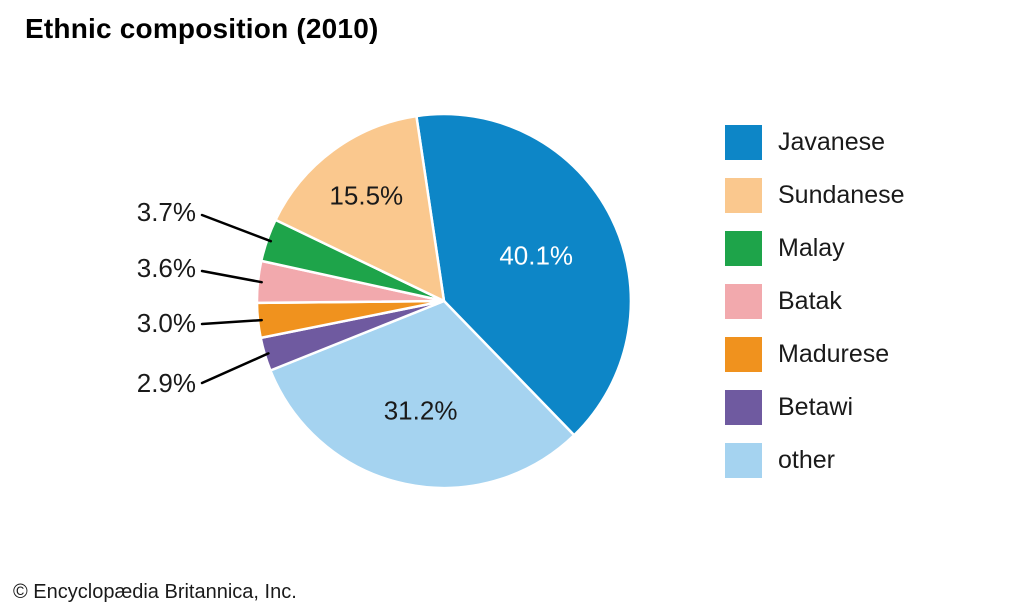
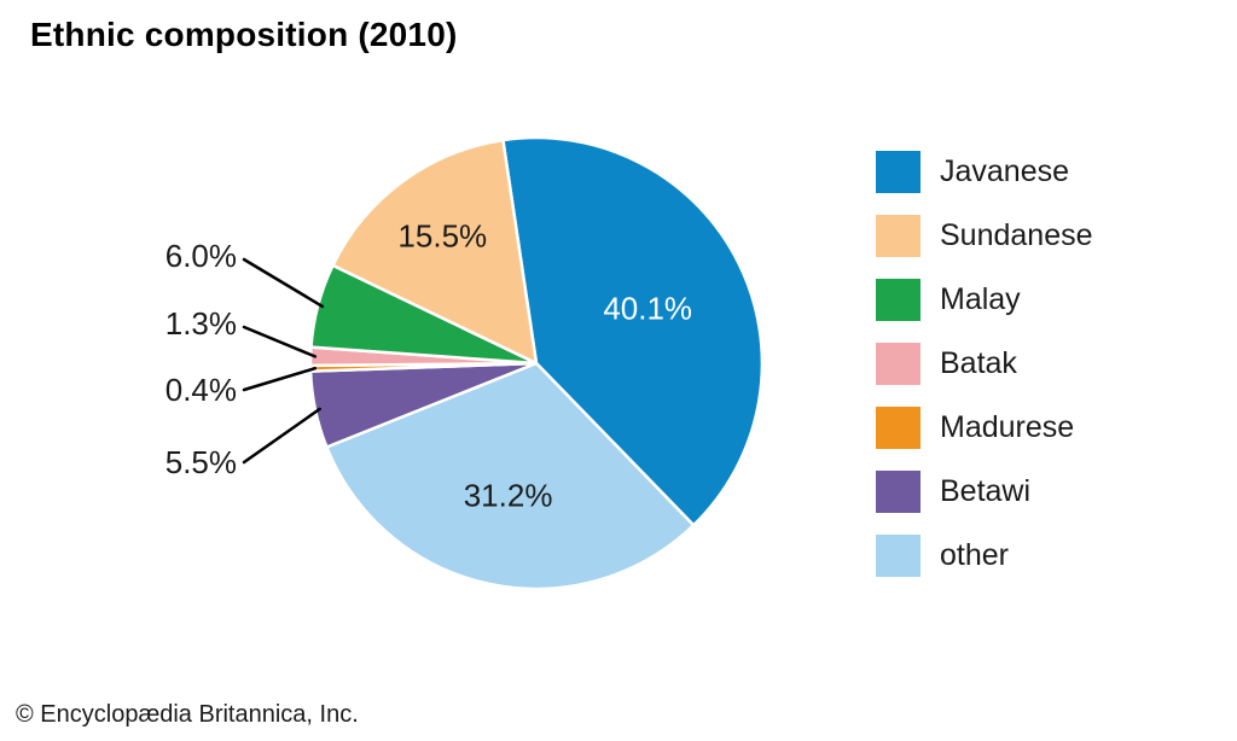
Malay: 3.7% -> 6.0%
Batak: 3.6% -> 1.3%
Madurese: 3.0% -> 0.4%
Betawi: 2.9% -> 5.5%
